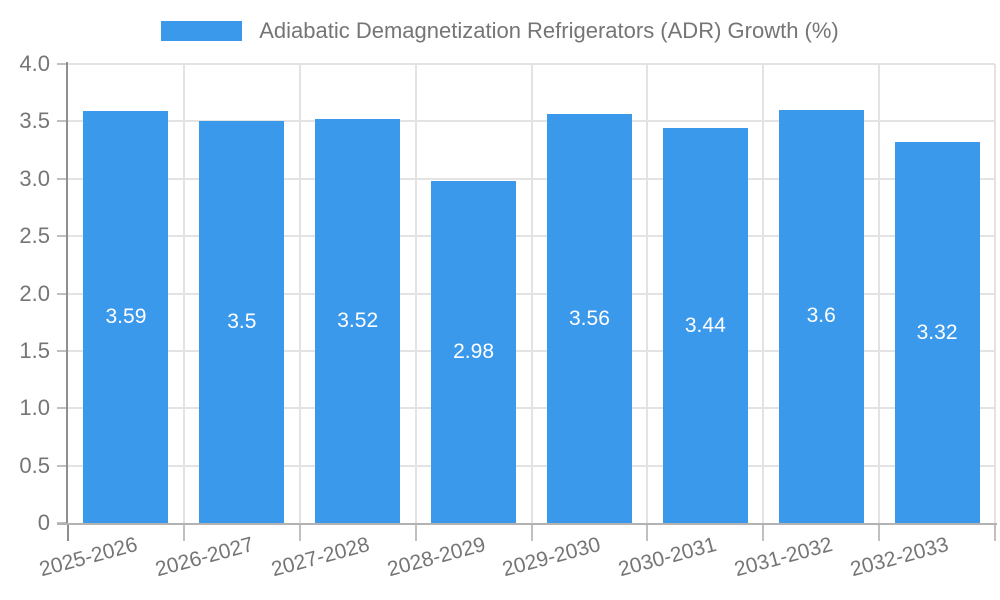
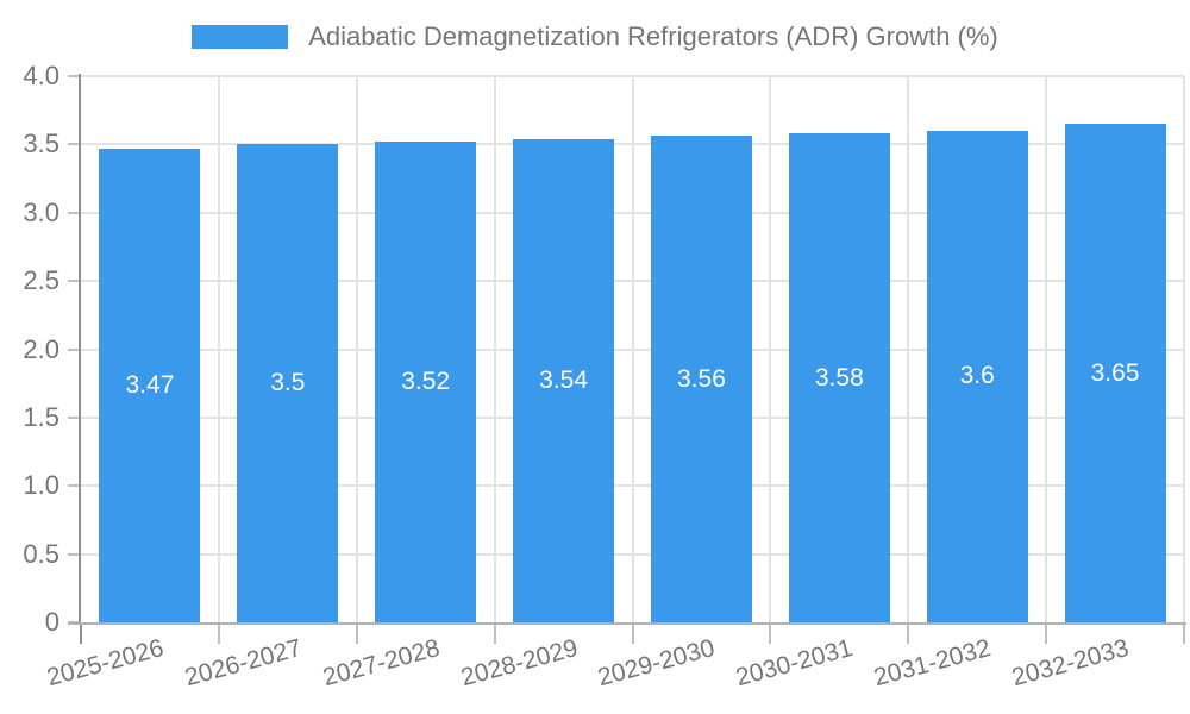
2025-2026: 3.59 -> 3.47
2028-2029: 2.98 -> 3.54
2030-2031: 3.44 -> 3.58
2032-2033: 3.32 -> 3.65
